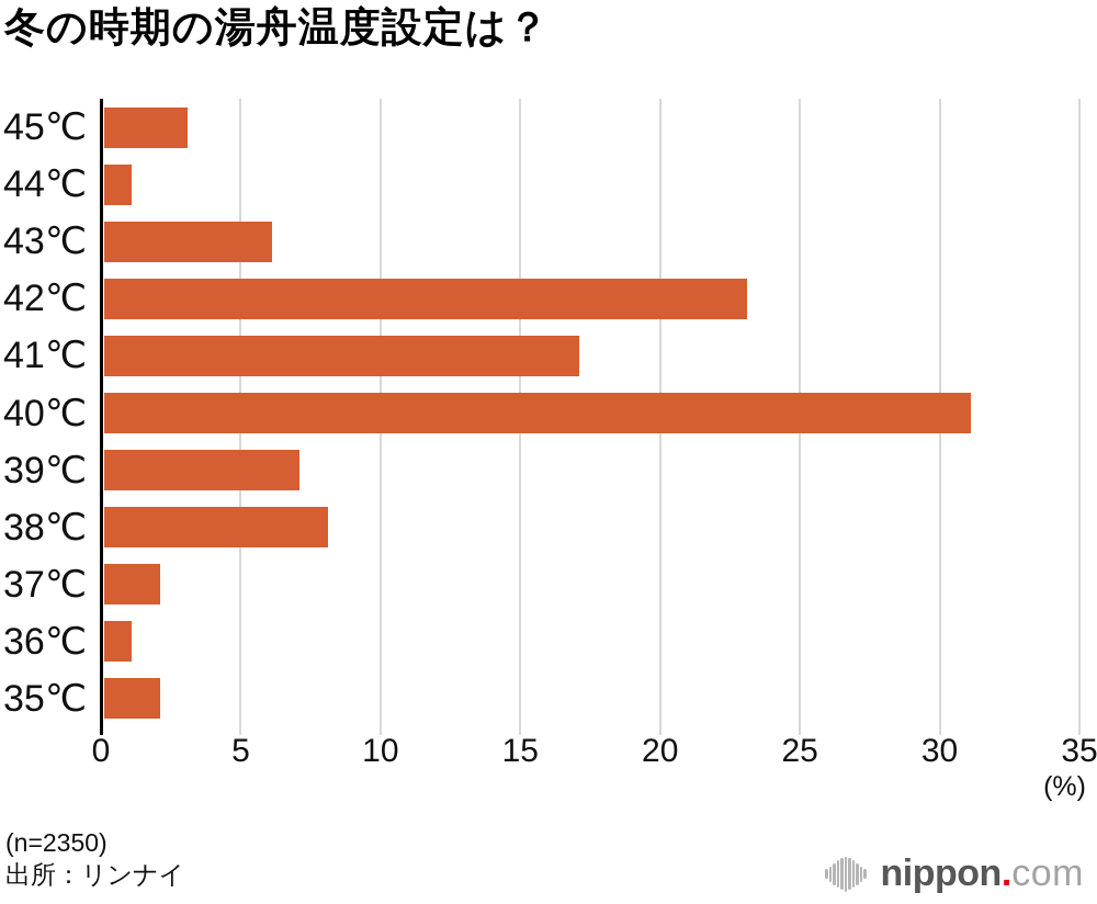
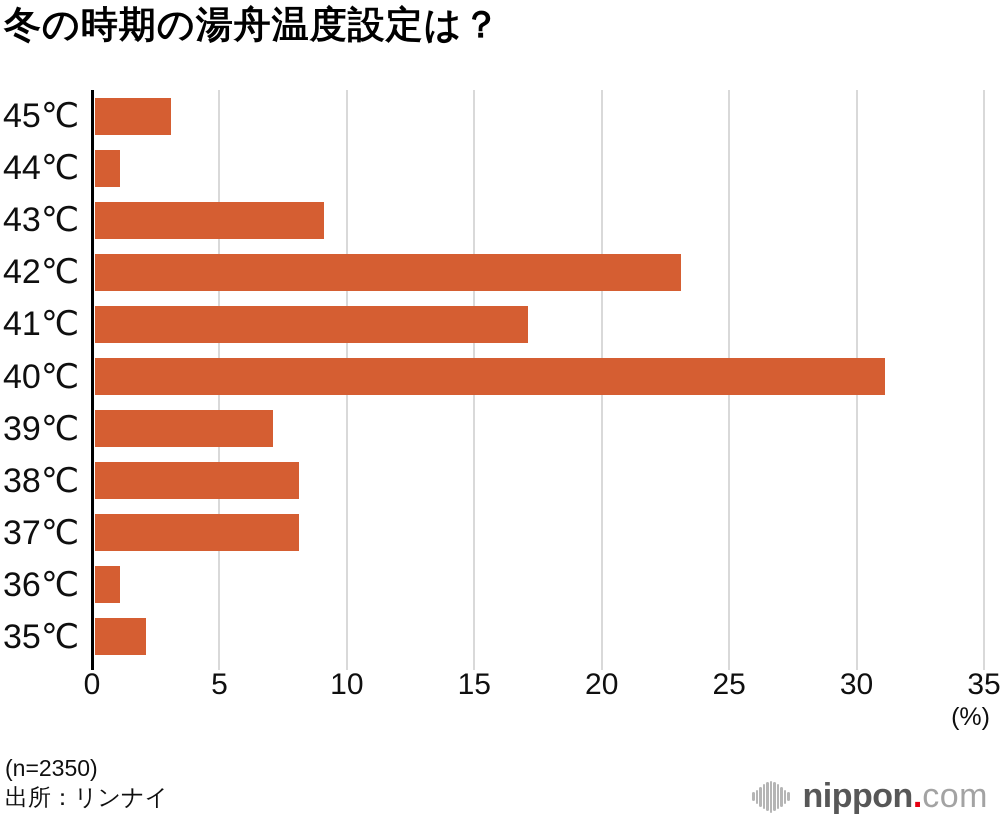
43℃: 6 -> 9
37℃: 2 -> 8
